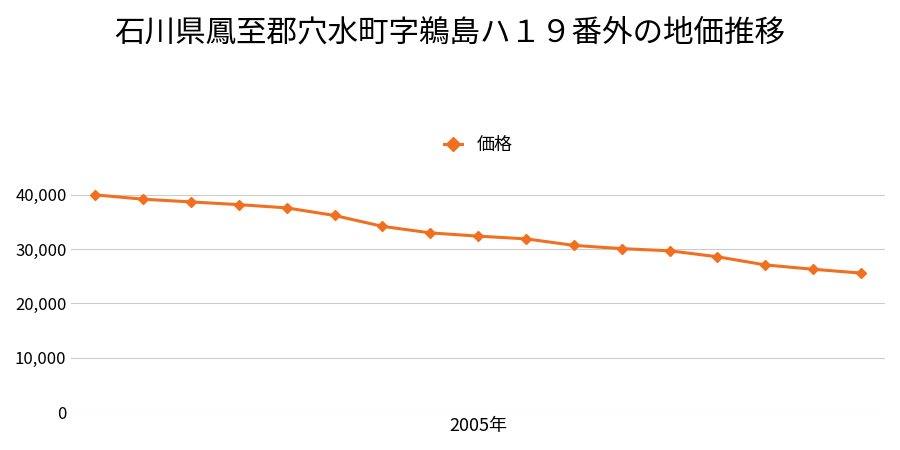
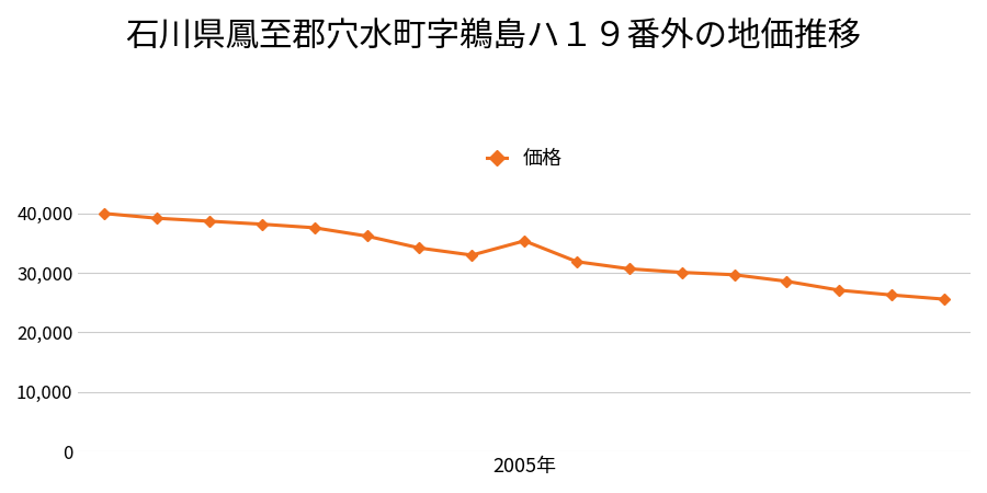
2005年: 32,400 -> 35,400
